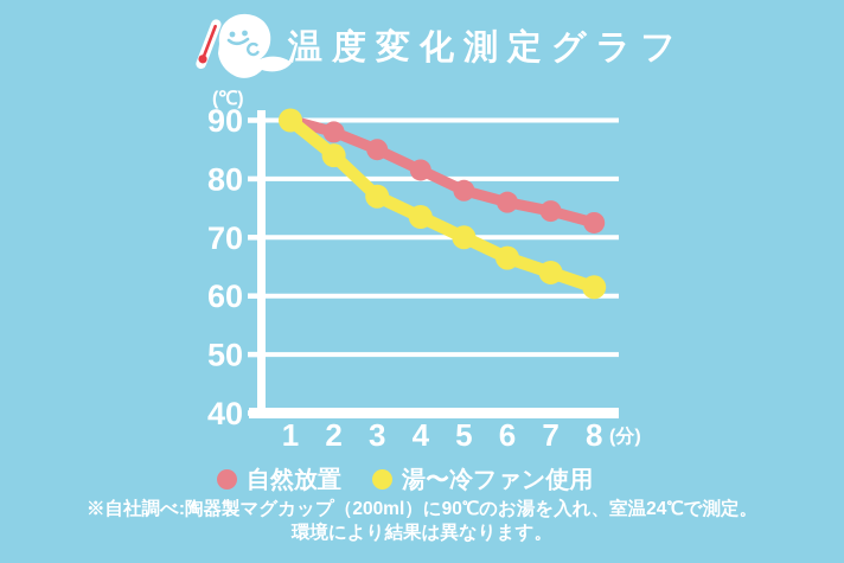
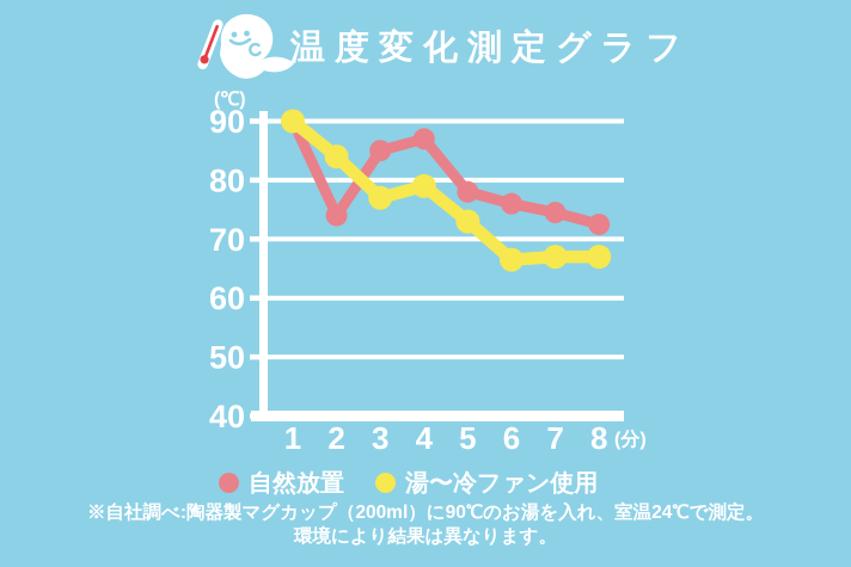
自然放置/2: 88 -> 74
自然放置/4: 82 -> 87
湯〜冷ファン使用/4: 74 -> 79
湯〜冷ファン使用/5: 70 -> 73
湯〜冷ファン使用/7: 64 -> 67
湯〜冷ファン使用/8: 62 -> 67
